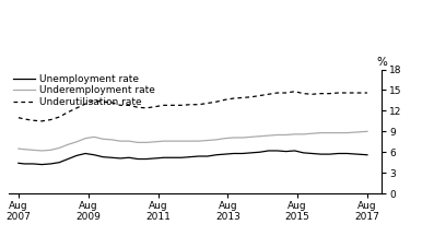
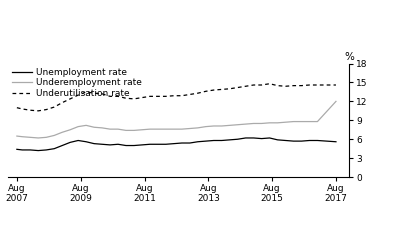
Underemployment rate/Aug 2017: 9.0 -> 12.0
